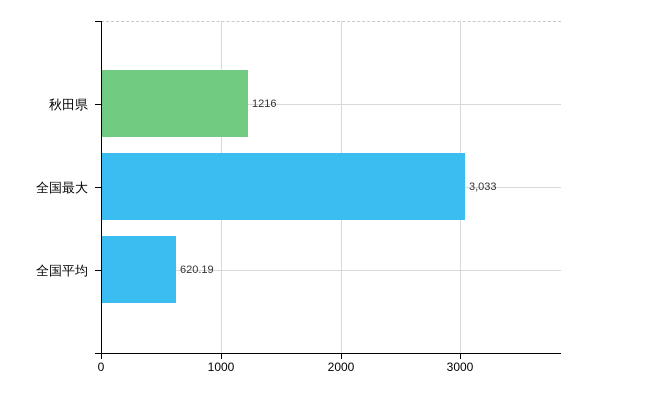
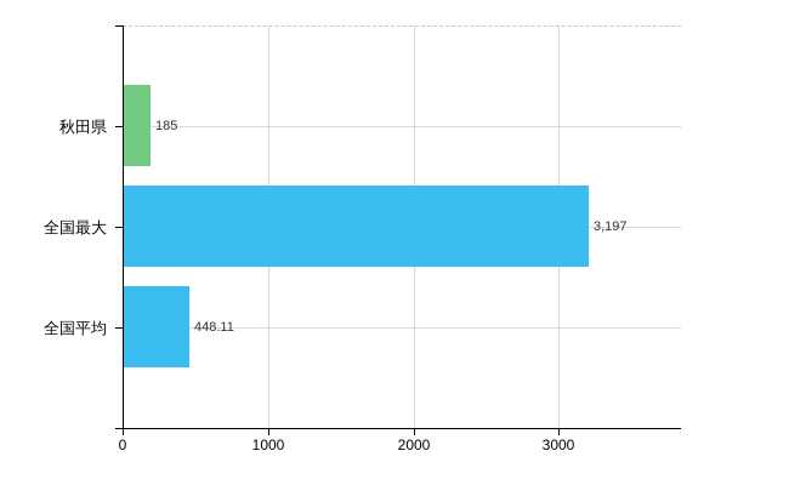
秋田県: 1216 -> 185
全国最大: 3,033 -> 3,197
全国平均: 620.19 -> 448.11
